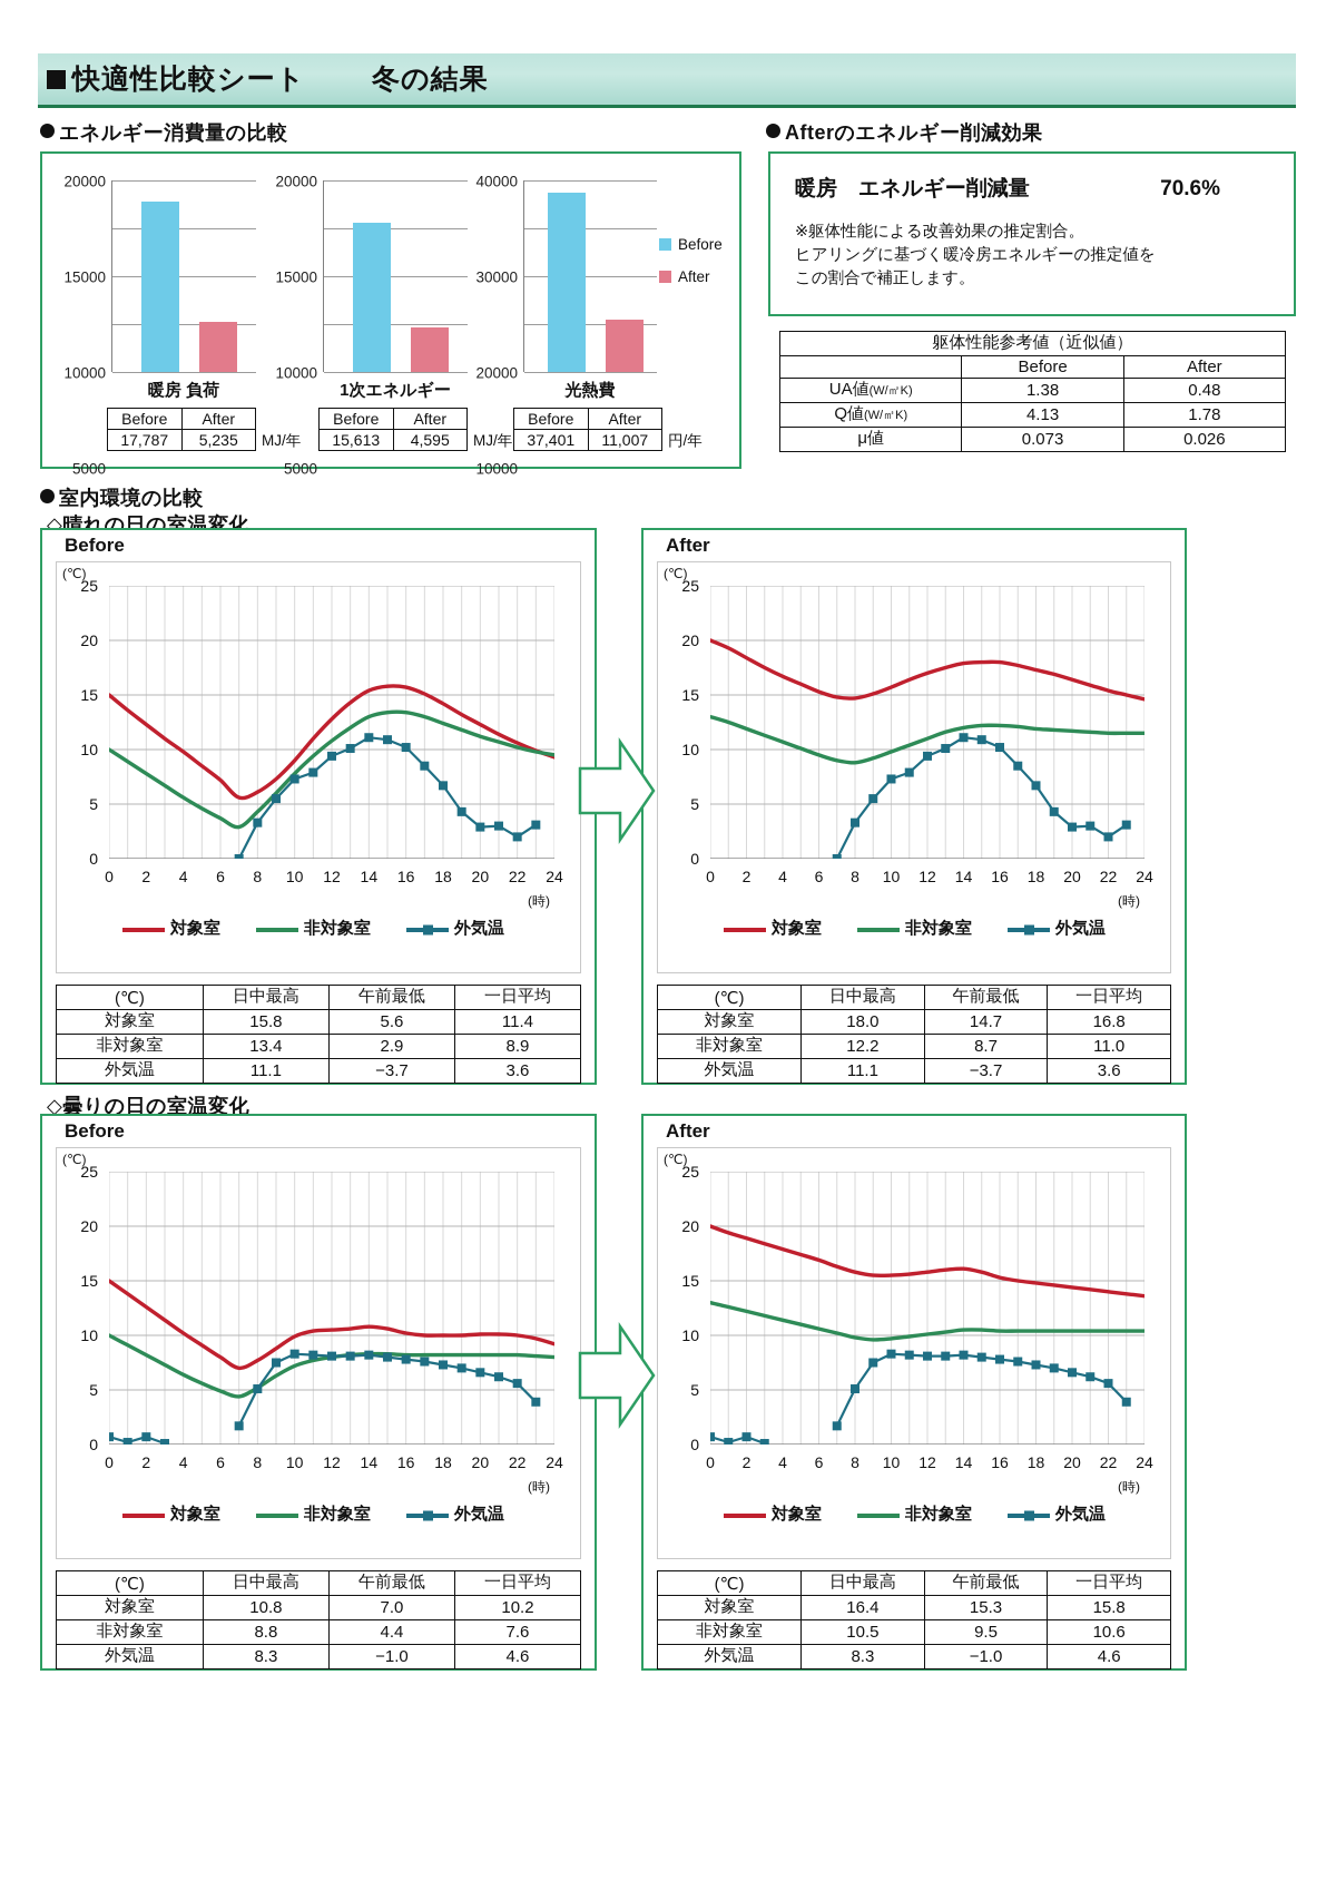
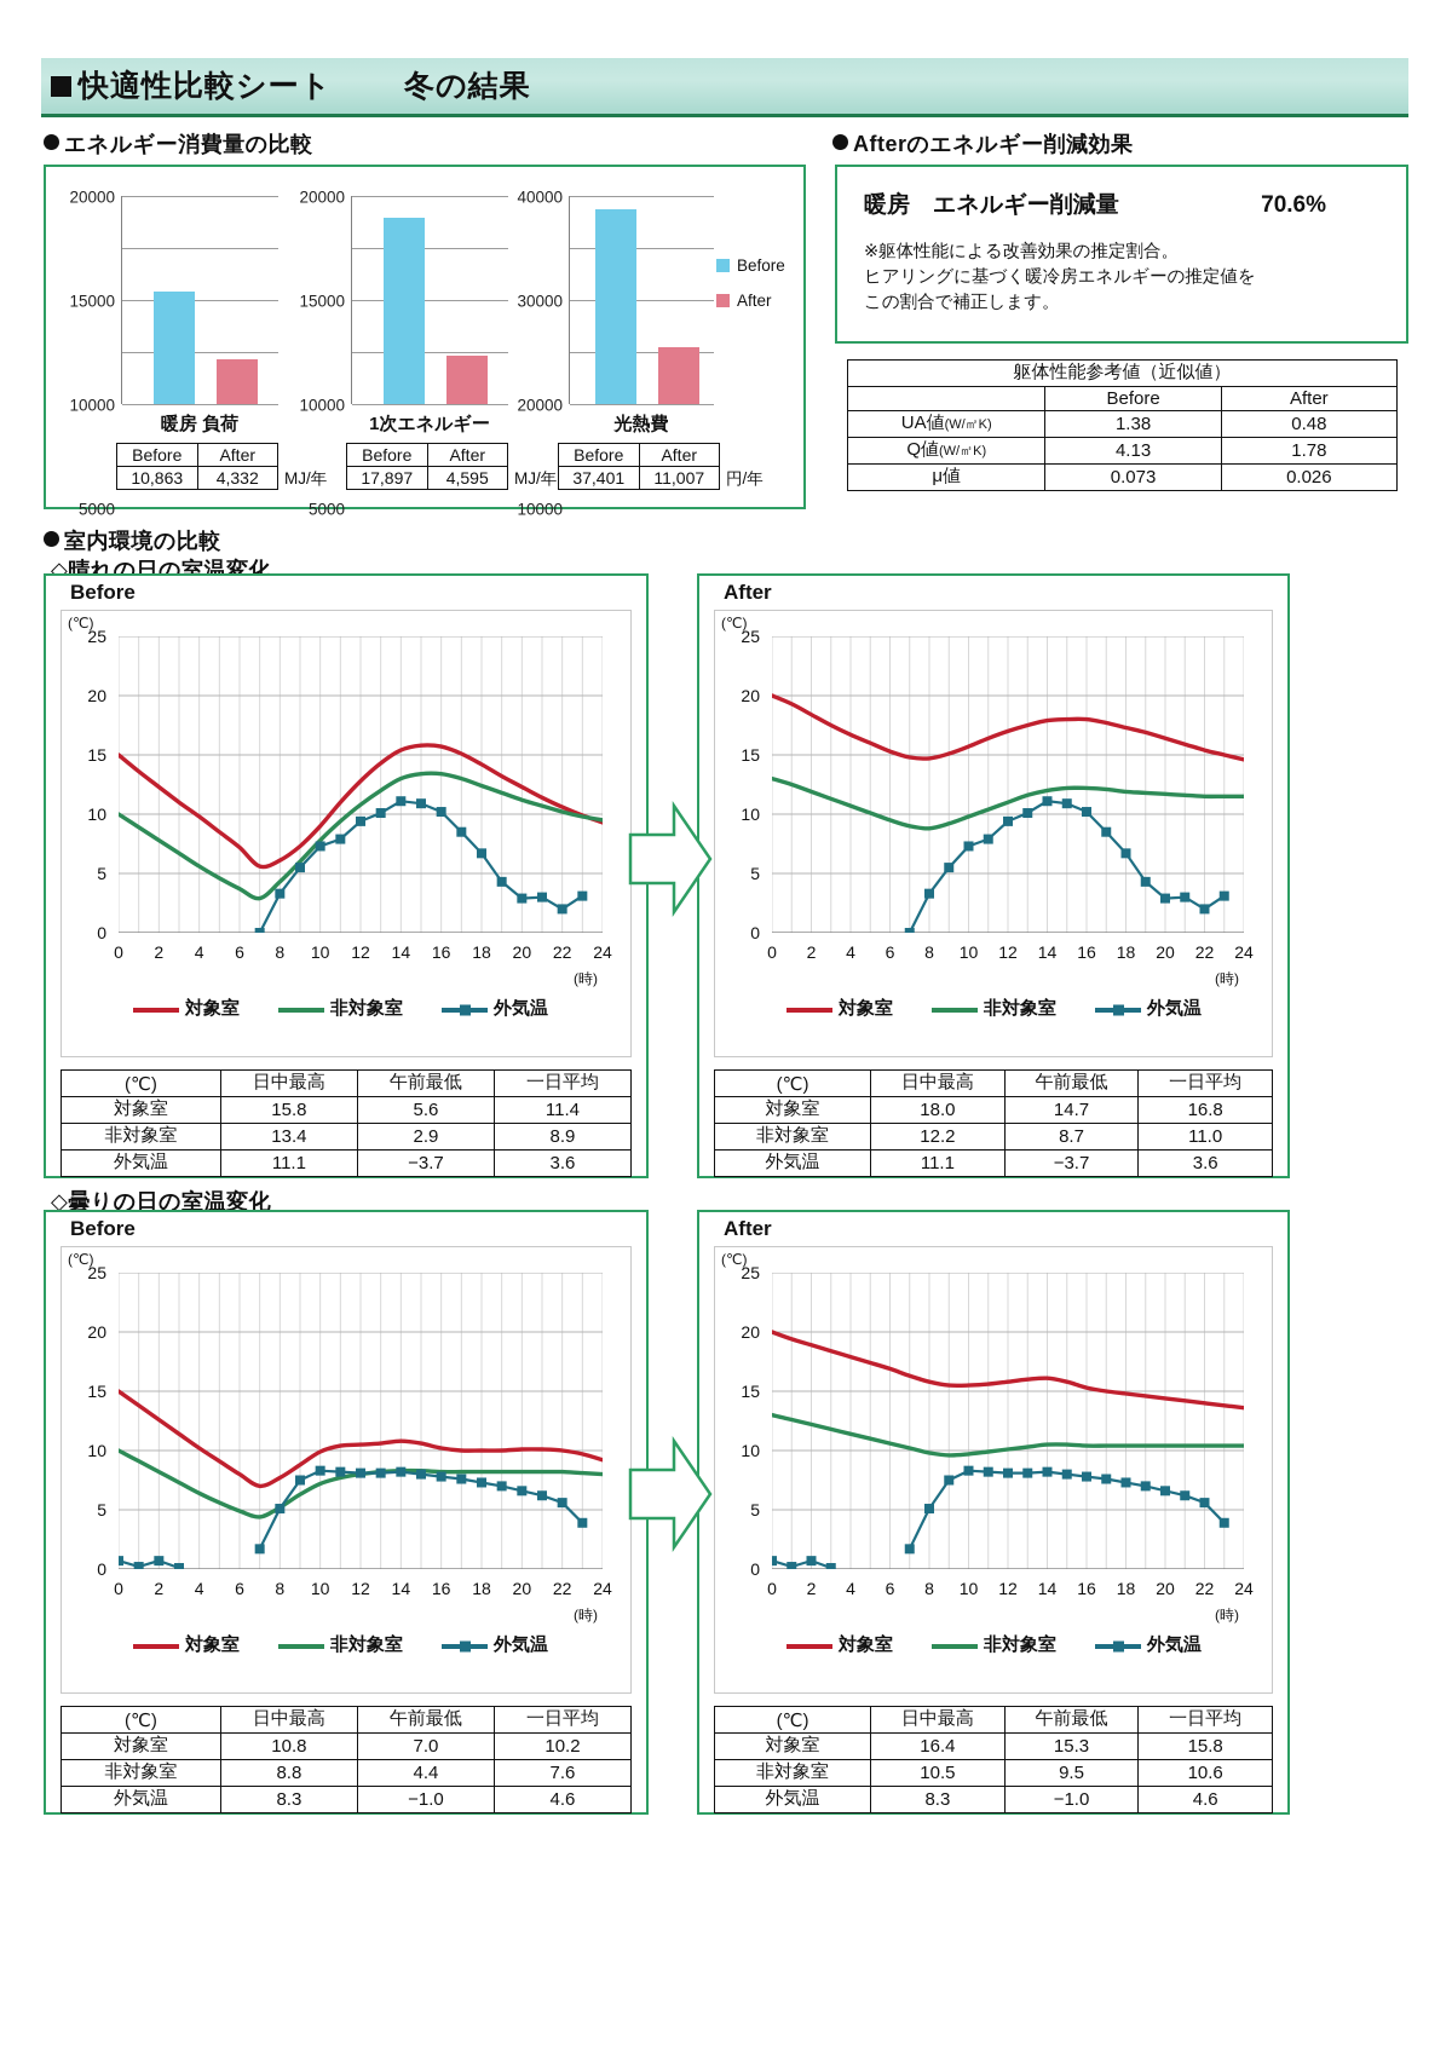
暖房 負荷/Before: 17,787 -> 10,863
暖房 負荷/After: 5,235 -> 4,332
1次エネルギー/Before: 15,613 -> 17,897
